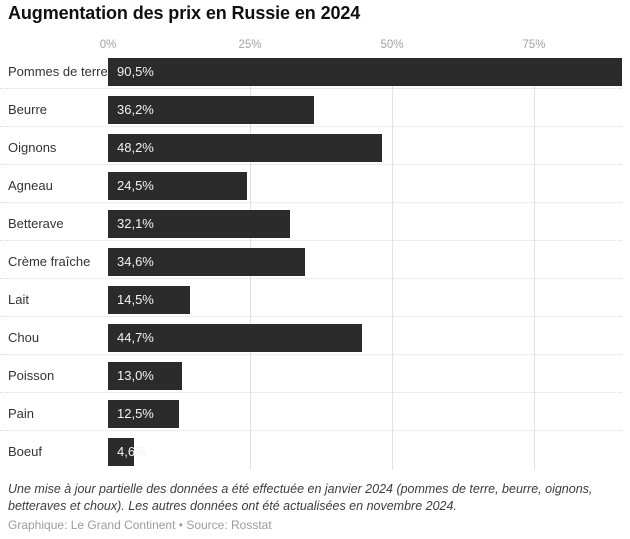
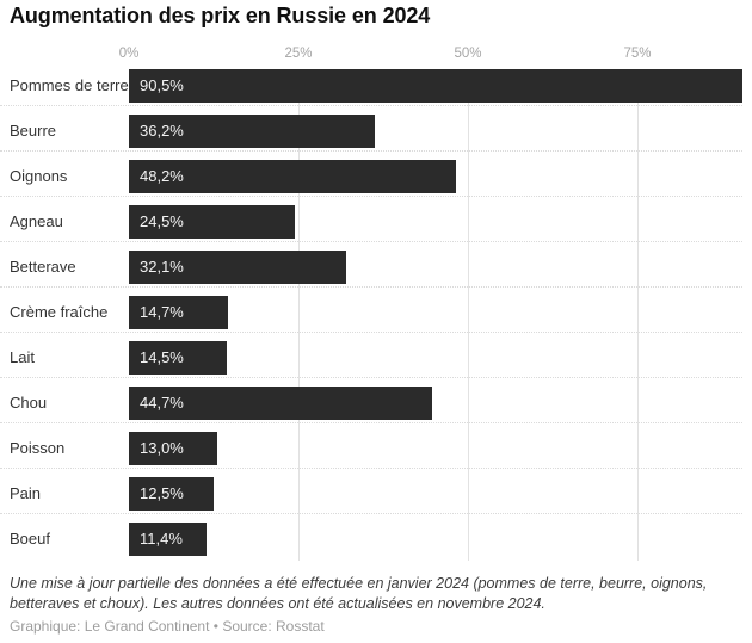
Crème fraîche: 34,6% -> 14,7%
Boeuf: 4,6% -> 11,4%
